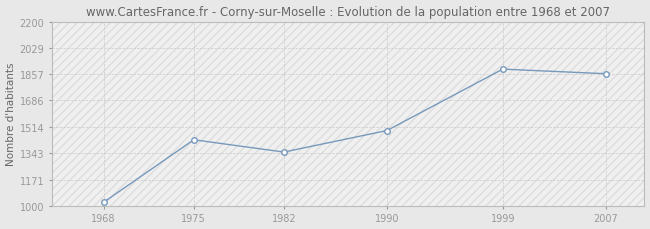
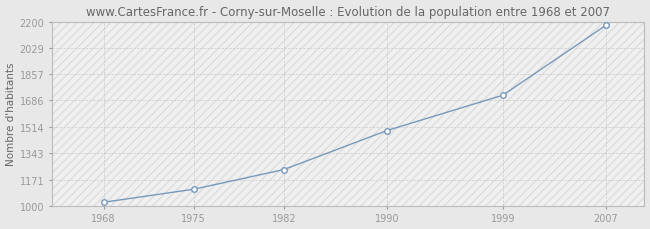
1975: 1430 -> 1110
1982: 1350 -> 1240
1999: 1890 -> 1720
2007: 1860 -> 2180
